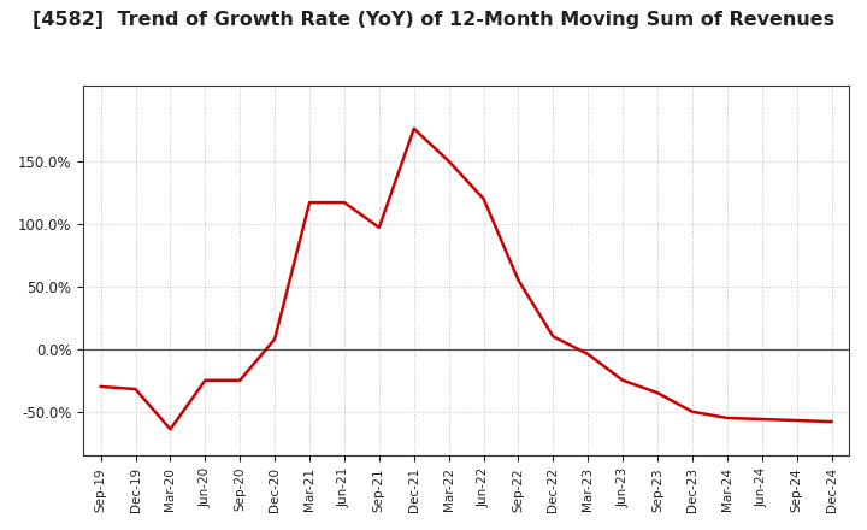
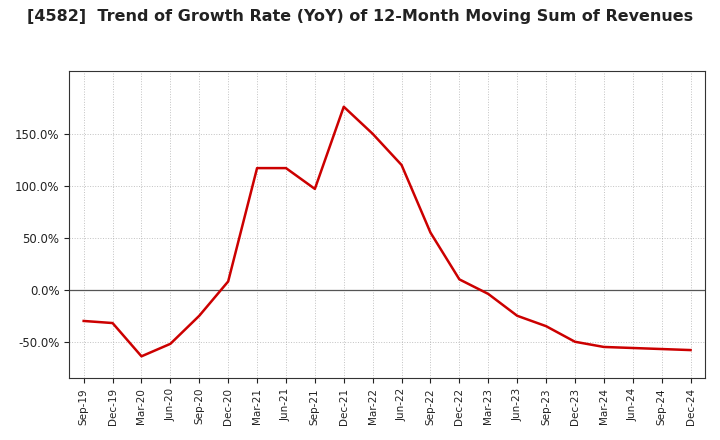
Jun-20: -25% -> -52%
